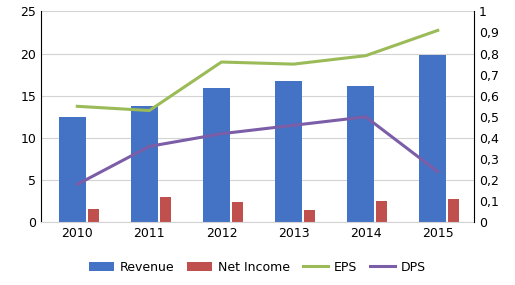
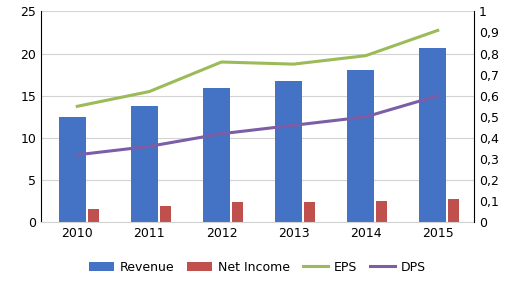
DPS/2010: 0,18 -> 0,32
EPS/2011: 0,53 -> 0,62
Net Income/2011: 3.0 -> 1.9
Net Income/2013: 1.4 -> 2.4
Revenue/2014: 16.2 -> 18.0
Revenue/2015: 19.8 -> 20.7
DPS/2015: 0,24 -> 0,60
